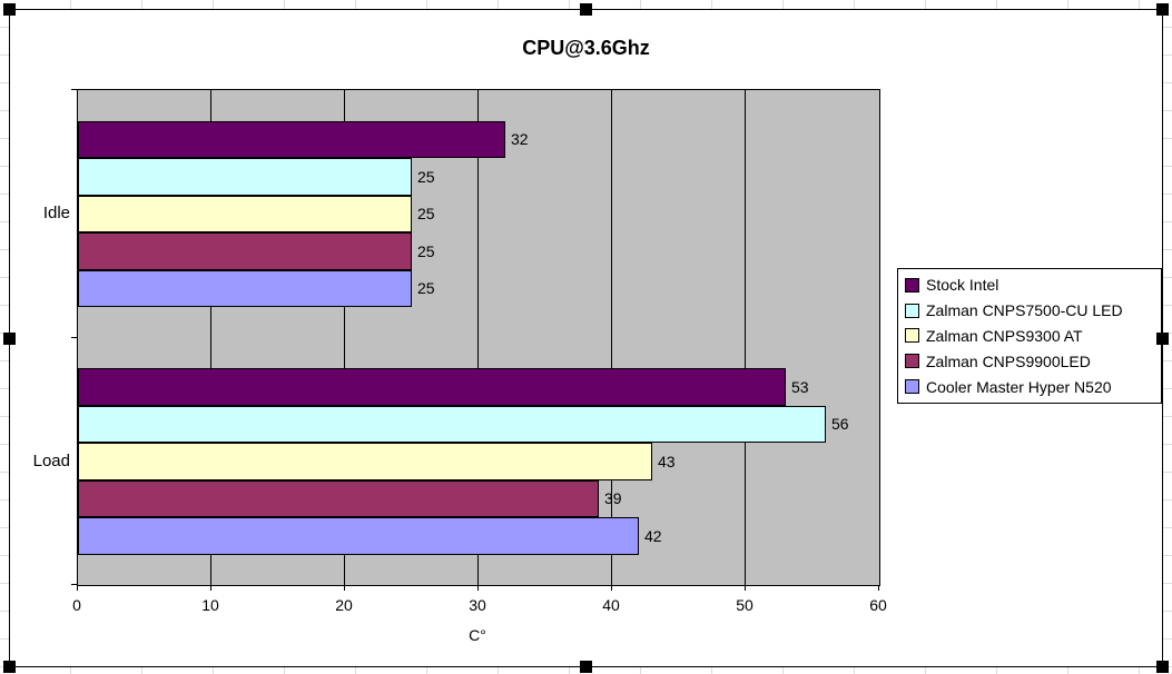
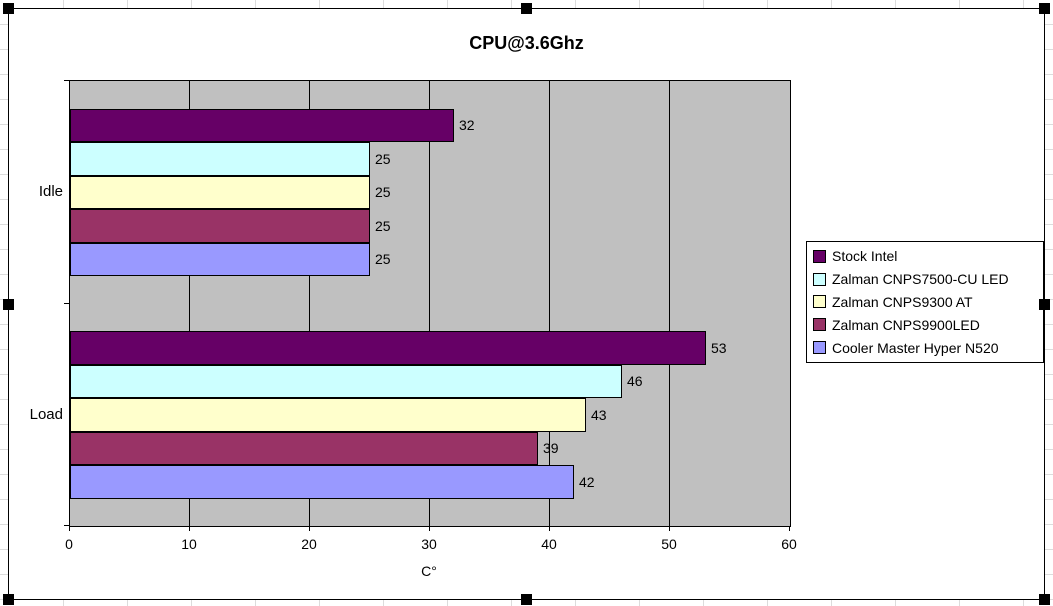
Zalman CNPS7500-CU LED/Load: 56 -> 46
